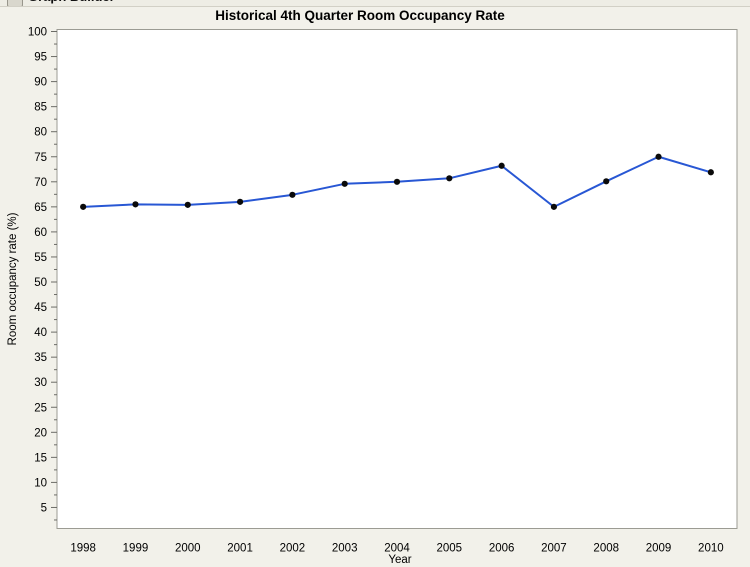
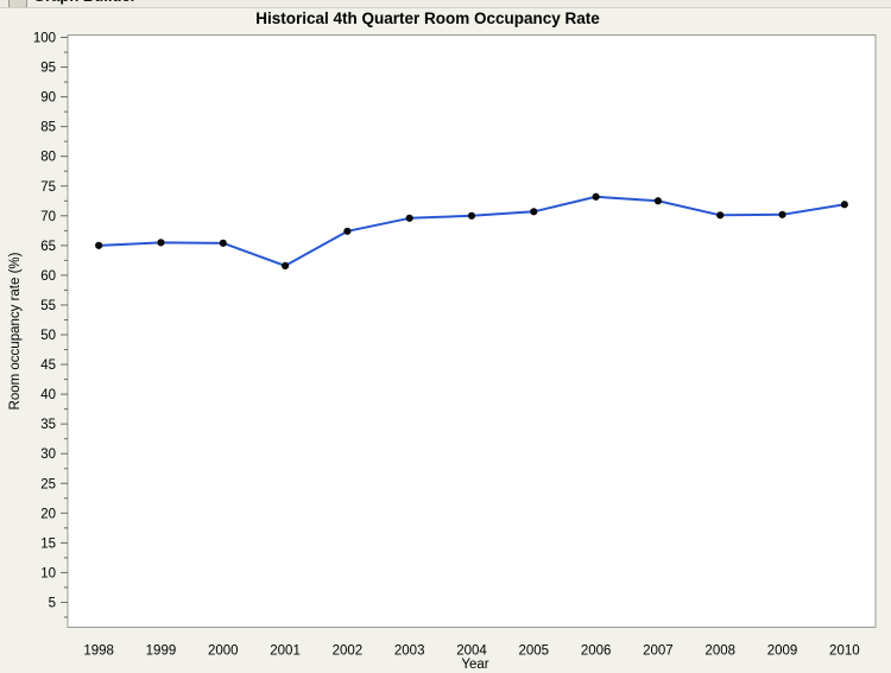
2001: 66 -> 62
2007: 65 -> 72
2009: 75 -> 70
